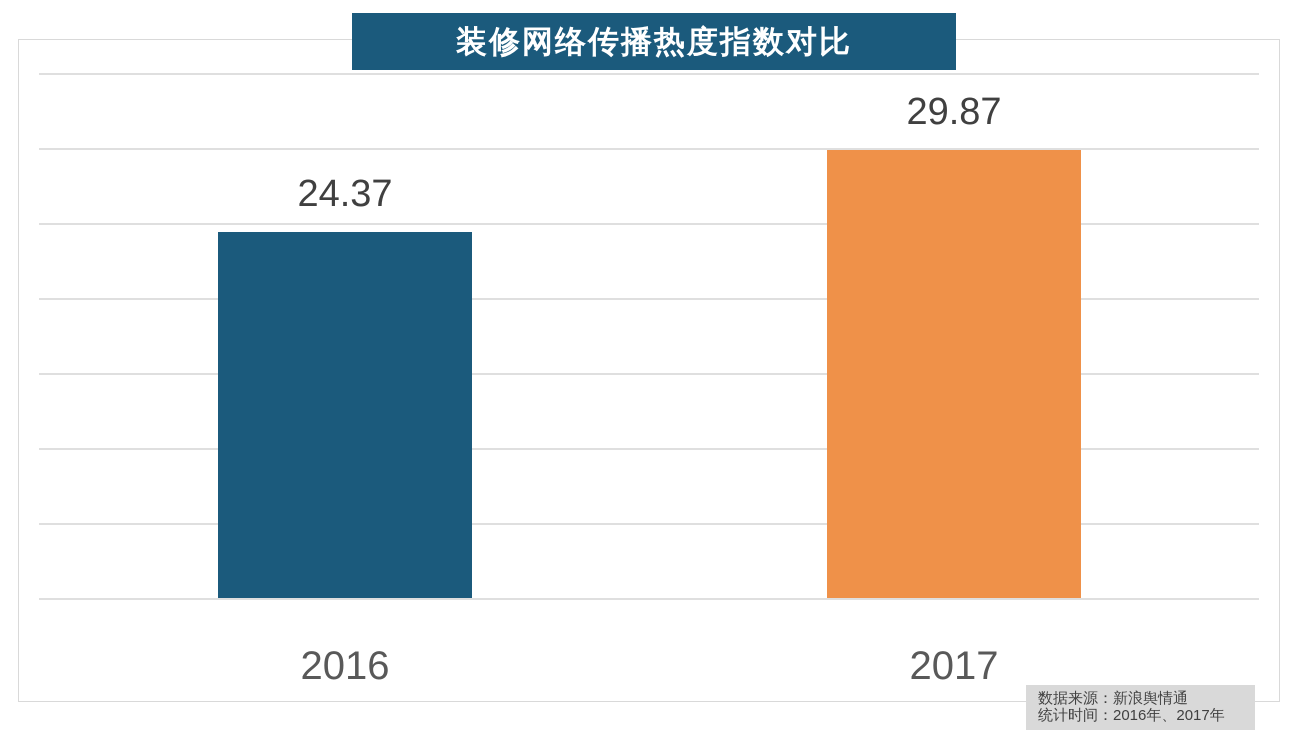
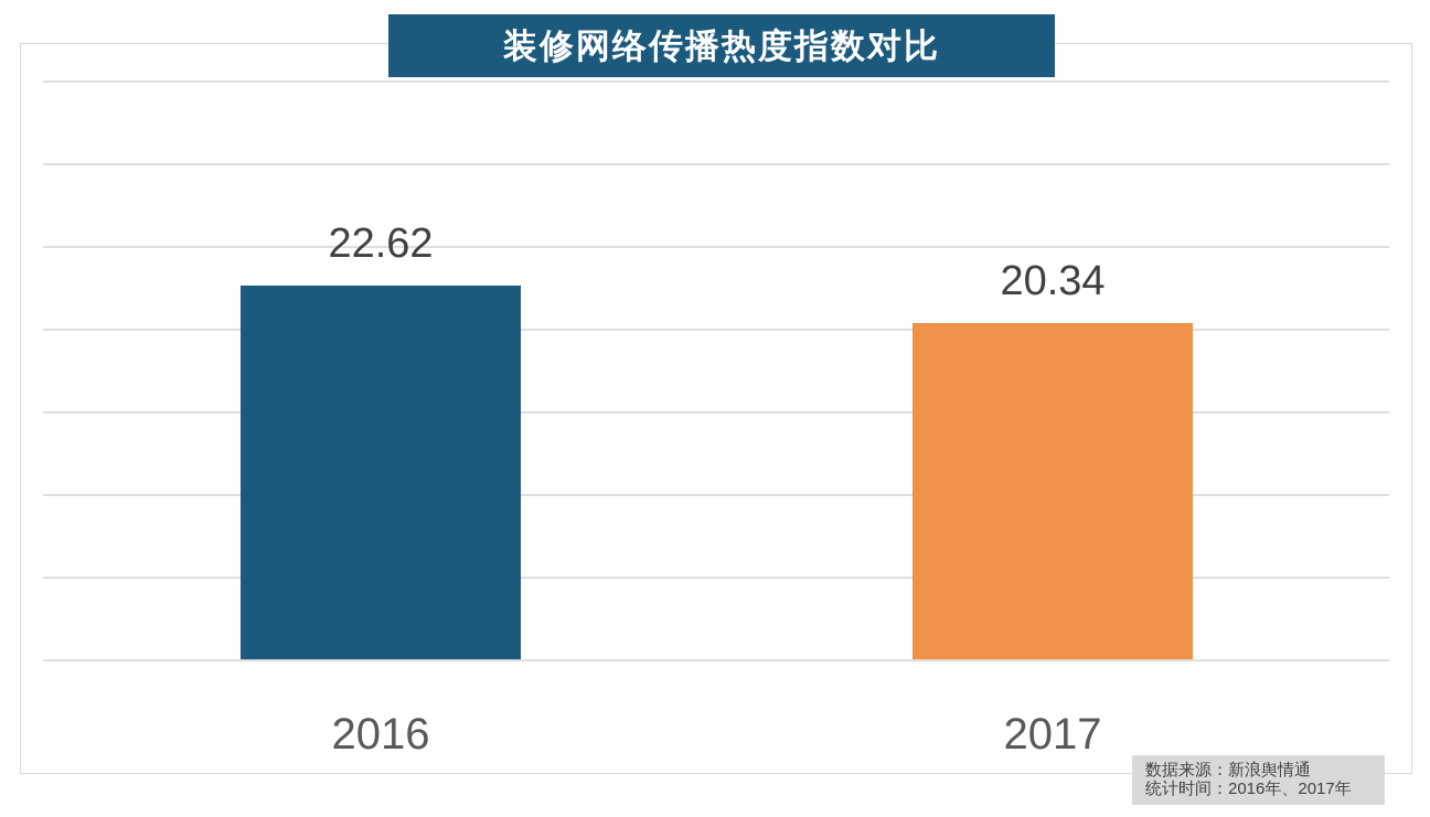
2016: 24.37 -> 22.62
2017: 29.87 -> 20.34
